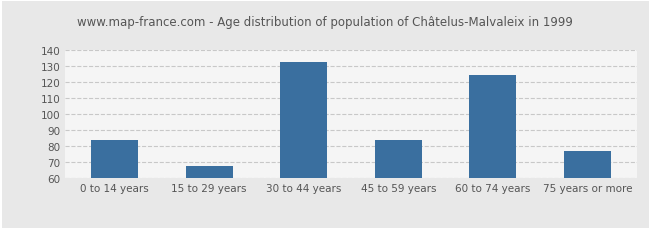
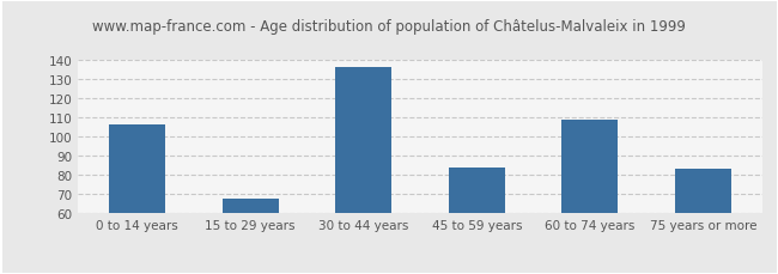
0 to 14 years: 84 -> 106
30 to 44 years: 132 -> 136
60 to 74 years: 124 -> 109
75 years or more: 77 -> 83
